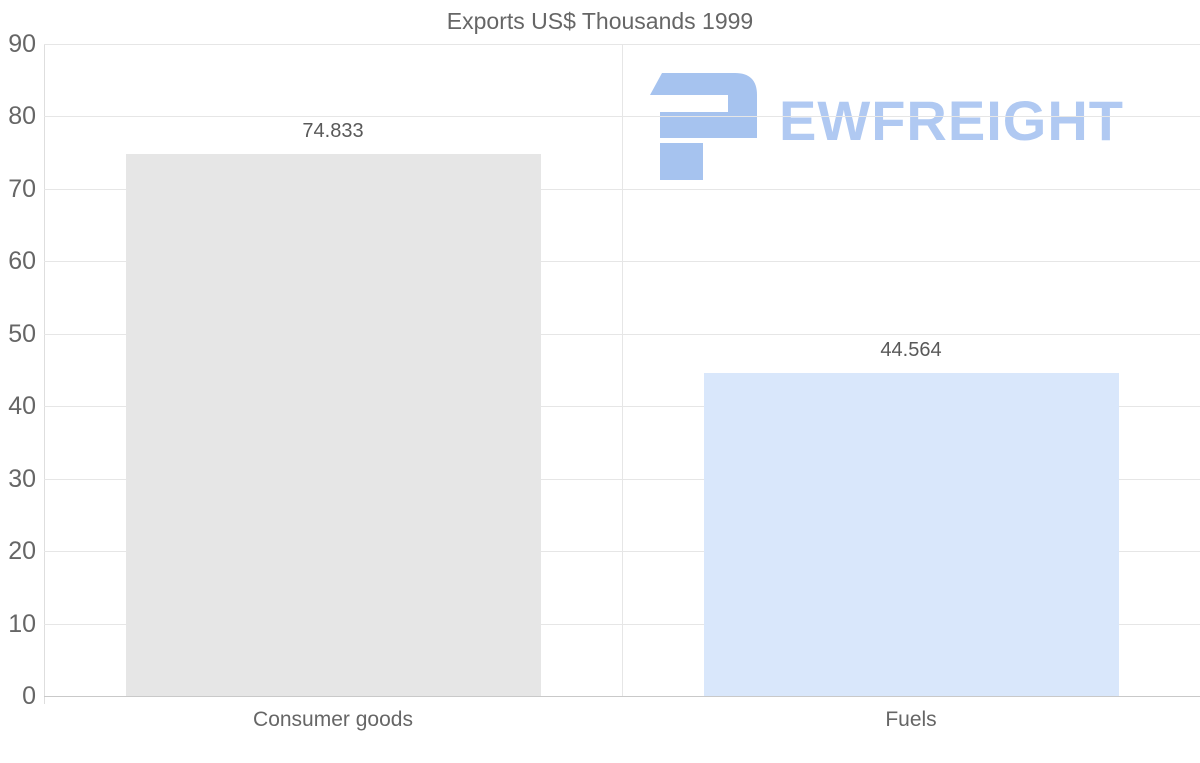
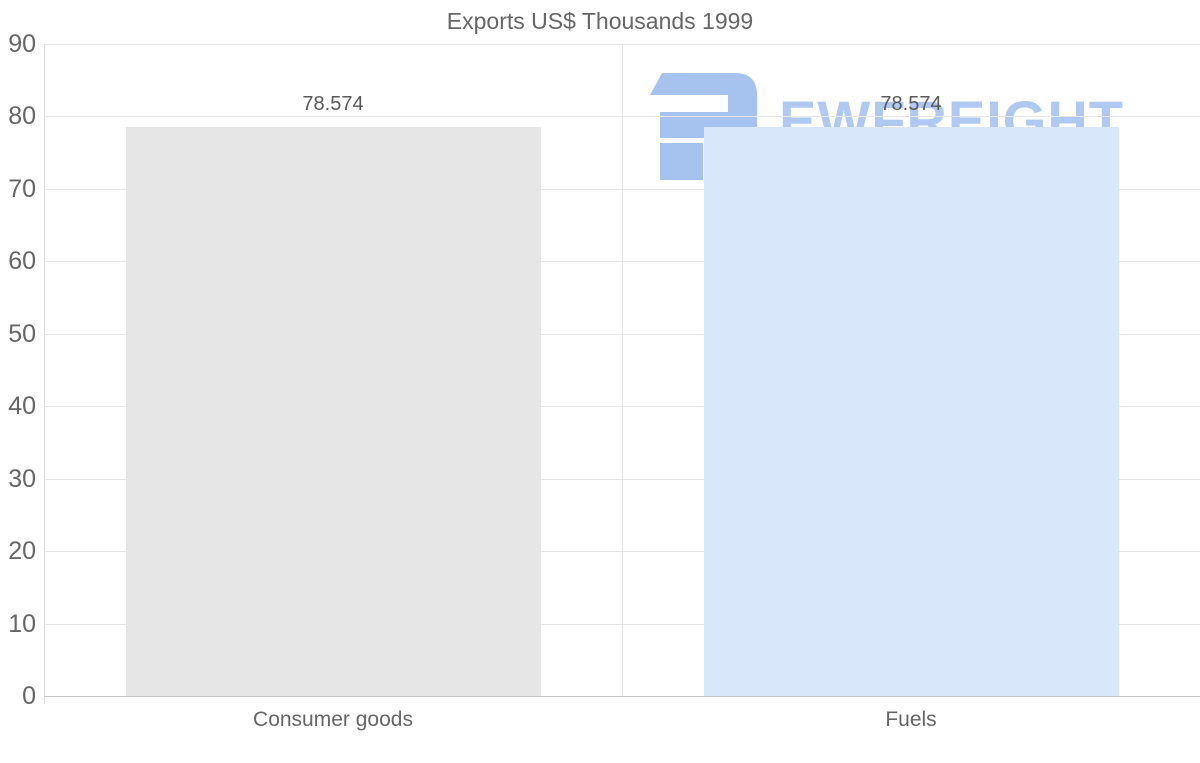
Consumer goods: 74.833 -> 78.574
Fuels: 44.564 -> 78.574
